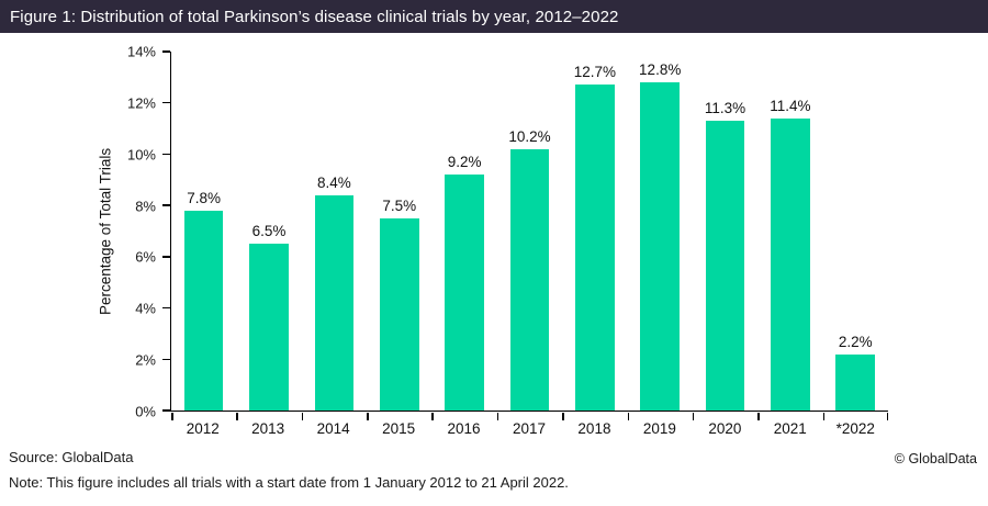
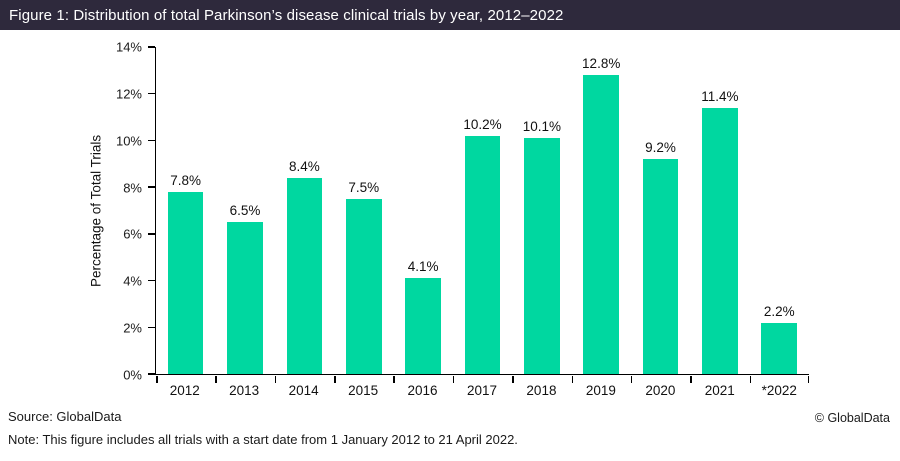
2016: 9.2% -> 4.1%
2018: 12.7% -> 10.1%
2020: 11.3% -> 9.2%
